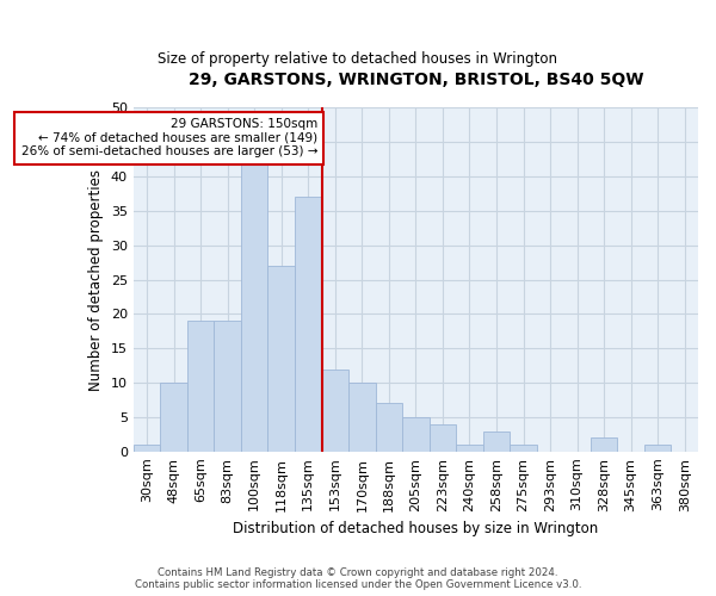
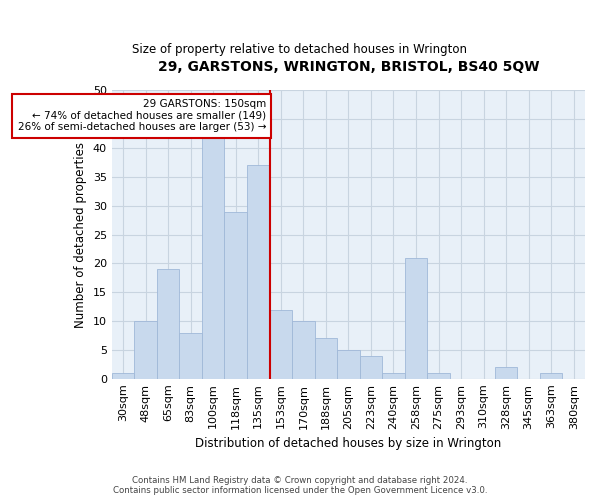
83sqm: 19 -> 8
118sqm: 27 -> 29
258sqm: 3 -> 21
